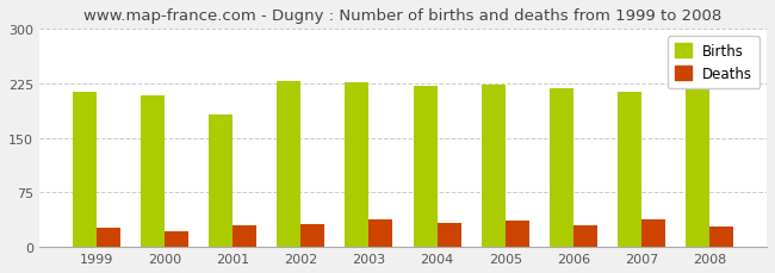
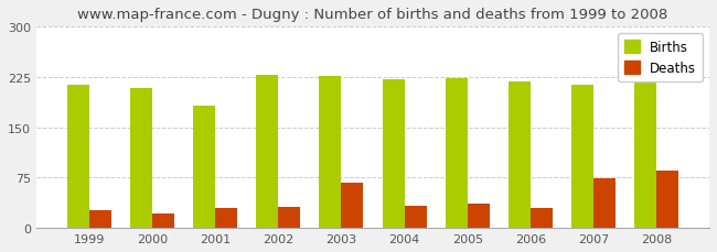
Deaths/2003: 38 -> 68
Deaths/2007: 38 -> 74
Deaths/2008: 29 -> 86
